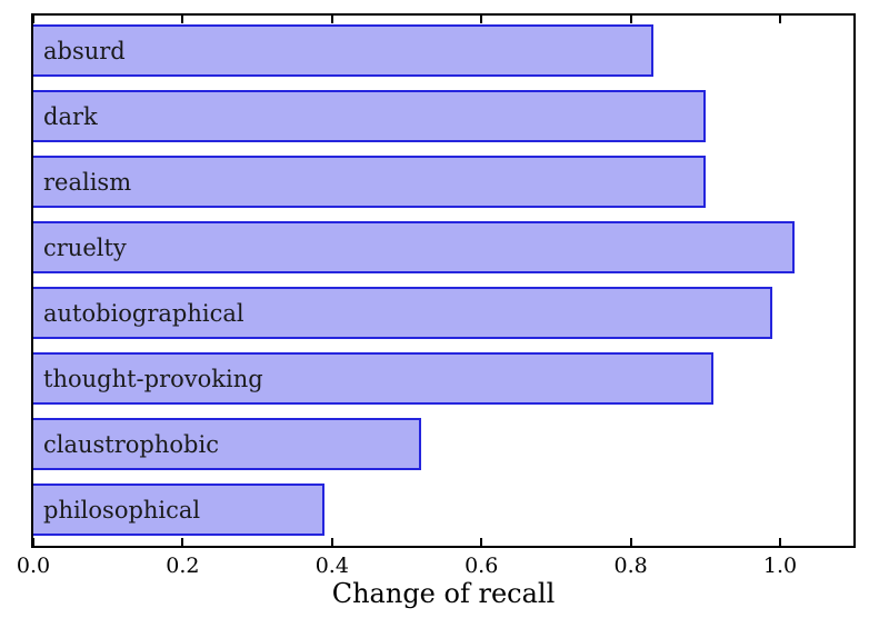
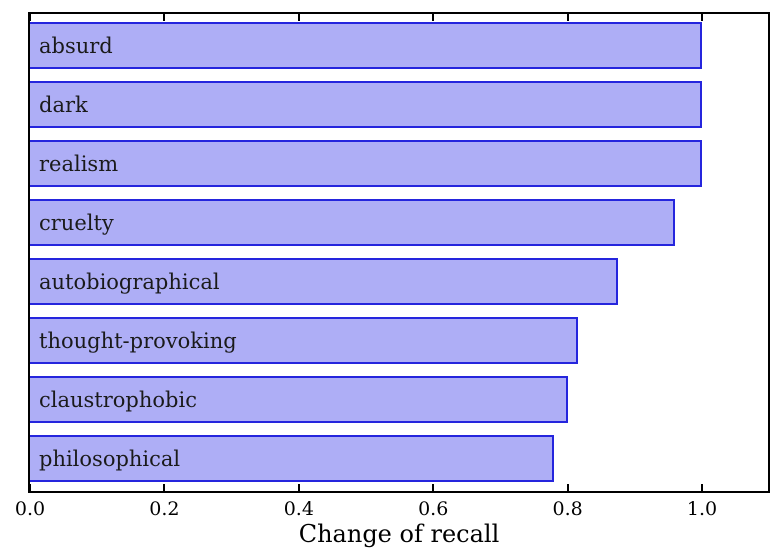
absurd: 0.83 -> 1.00
dark: 0.90 -> 1.00
realism: 0.90 -> 1.00
cruelty: 1.02 -> 0.96
autobiographical: 0.99 -> 0.88
thought-provoking: 0.91 -> 0.81
claustrophobic: 0.52 -> 0.80
philosophical: 0.39 -> 0.78
